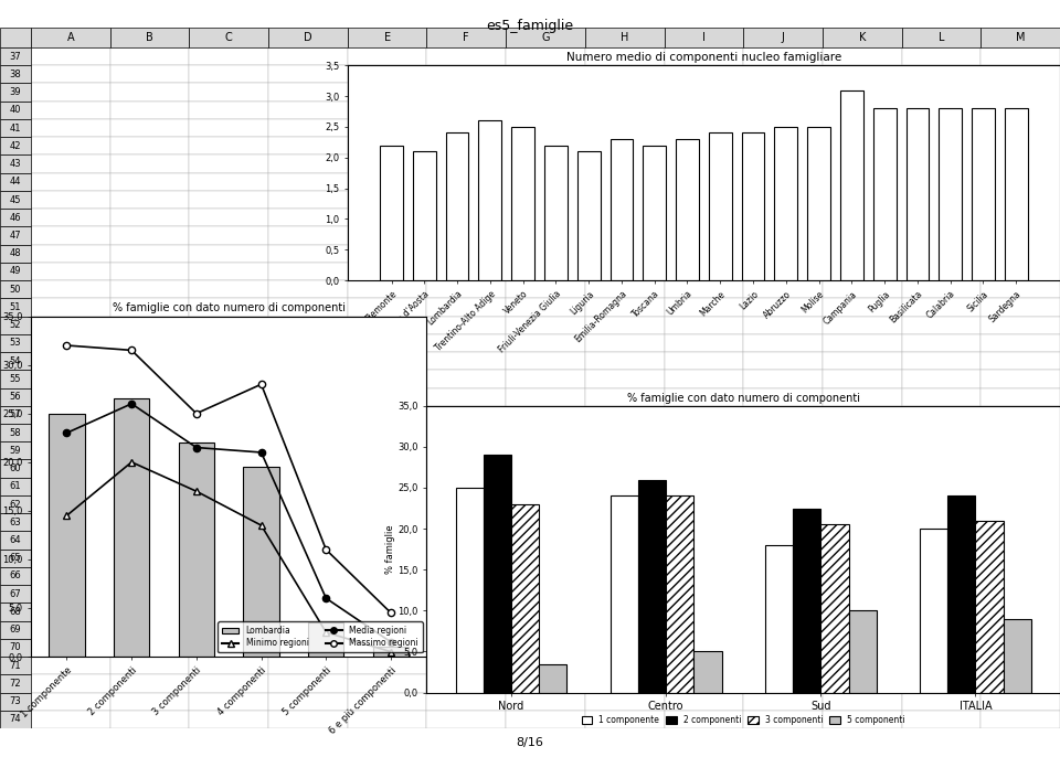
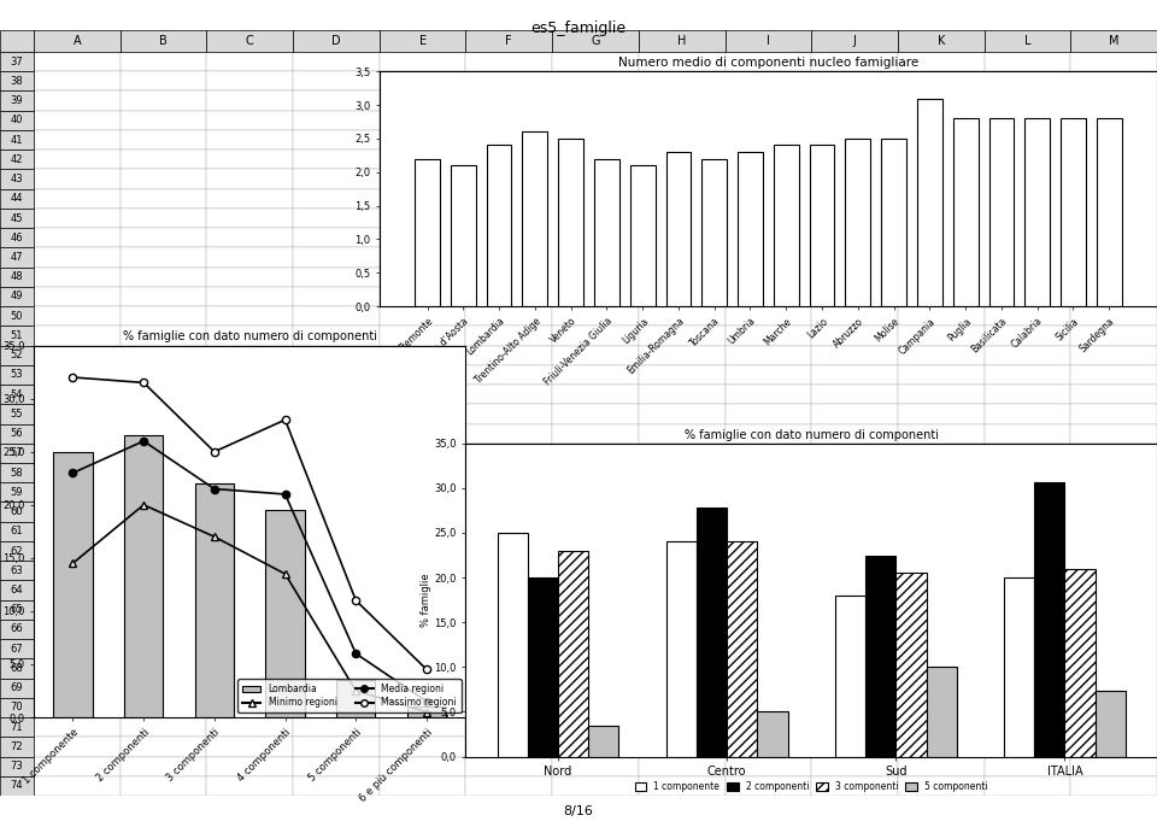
2 componenti/Nord: 29,0 -> 20,0
2 componenti/Centro: 26,0 -> 27,8
2 componenti/ITALIA: 24,0 -> 30,6
5 componenti/ITALIA: 9,0 -> 7,4
